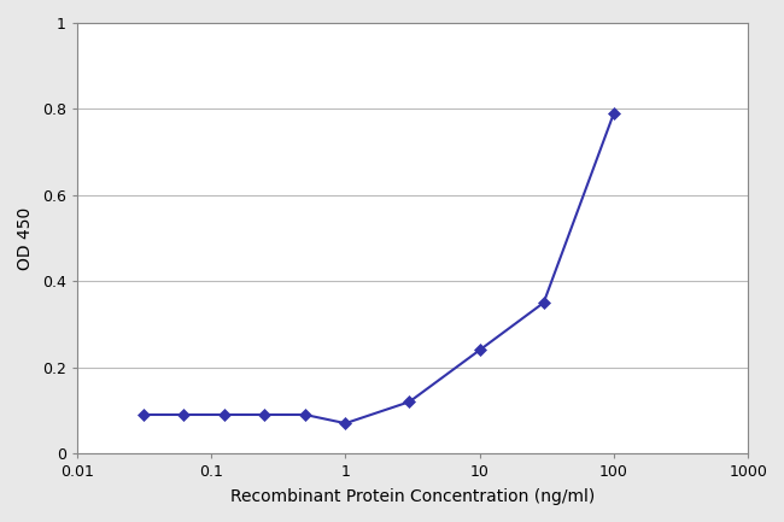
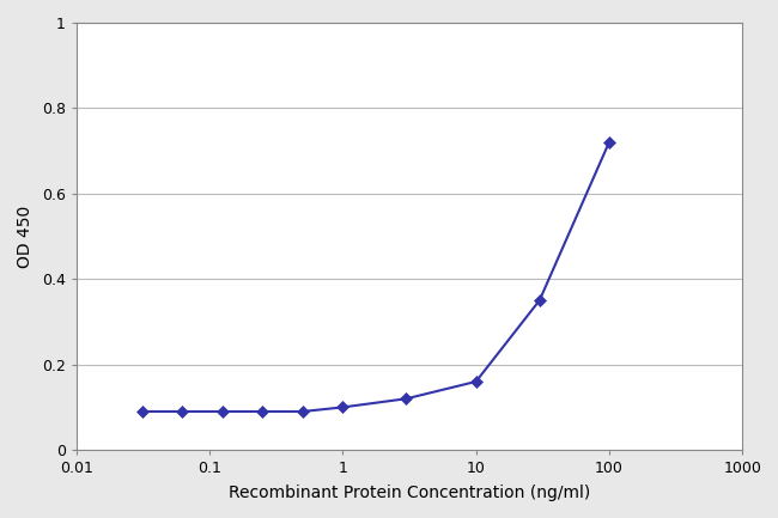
1: 0.07 -> 0.10
10: 0.24 -> 0.16
100: 0.79 -> 0.72
